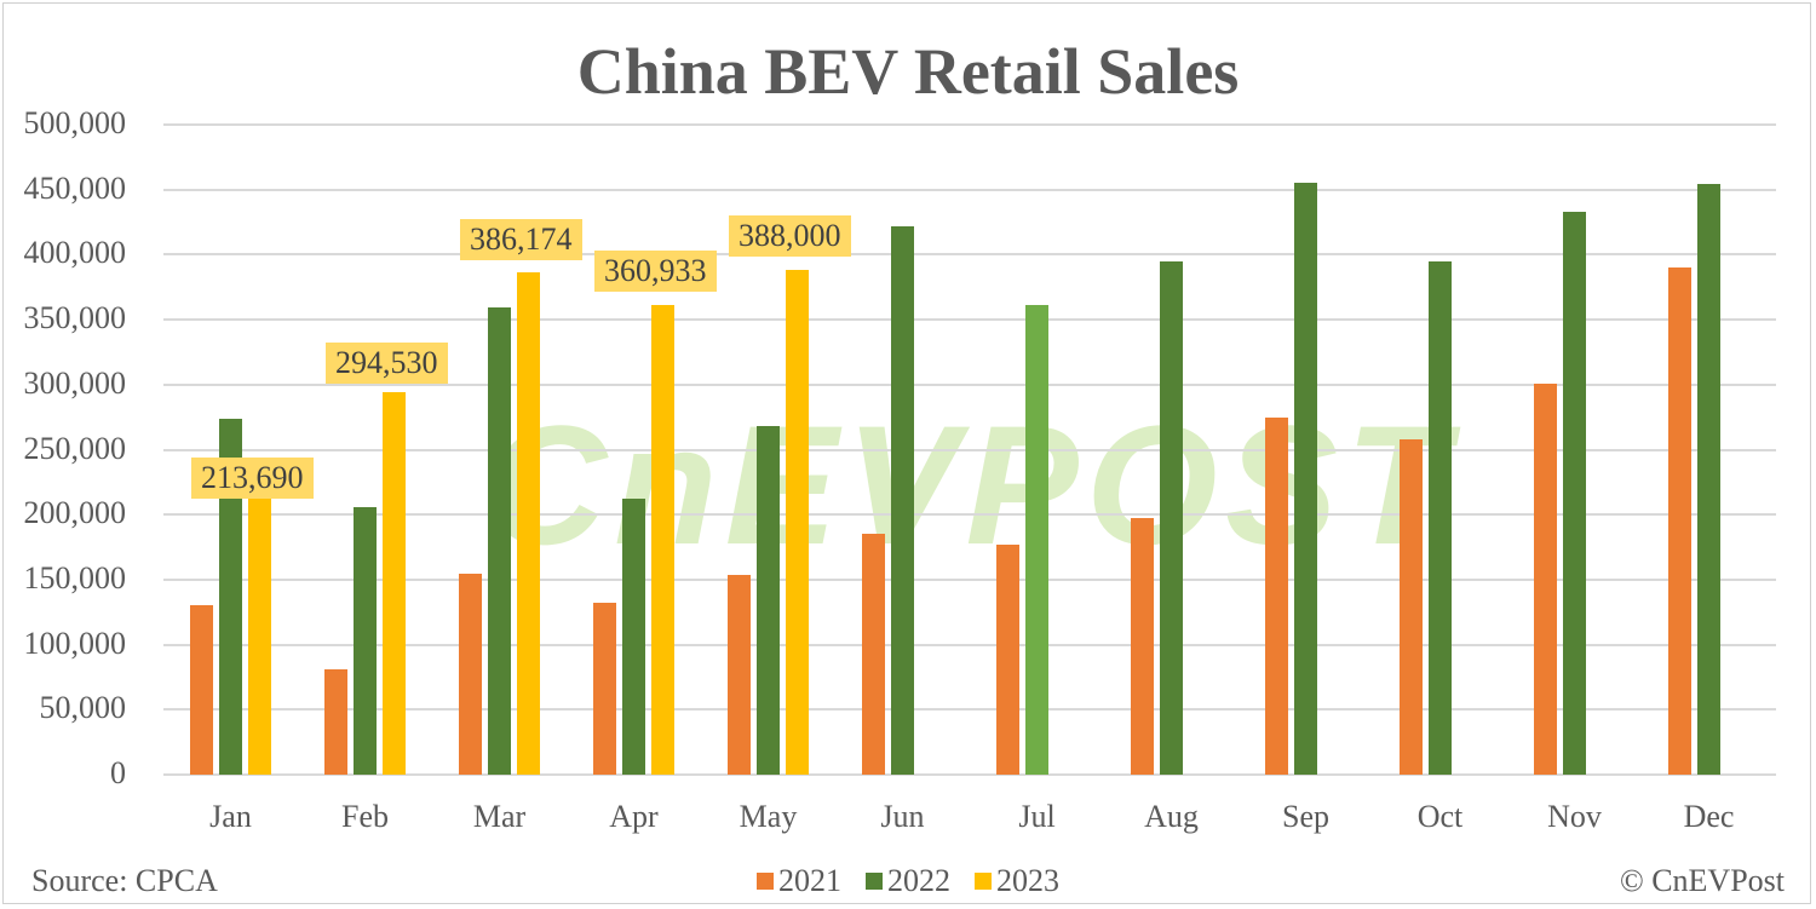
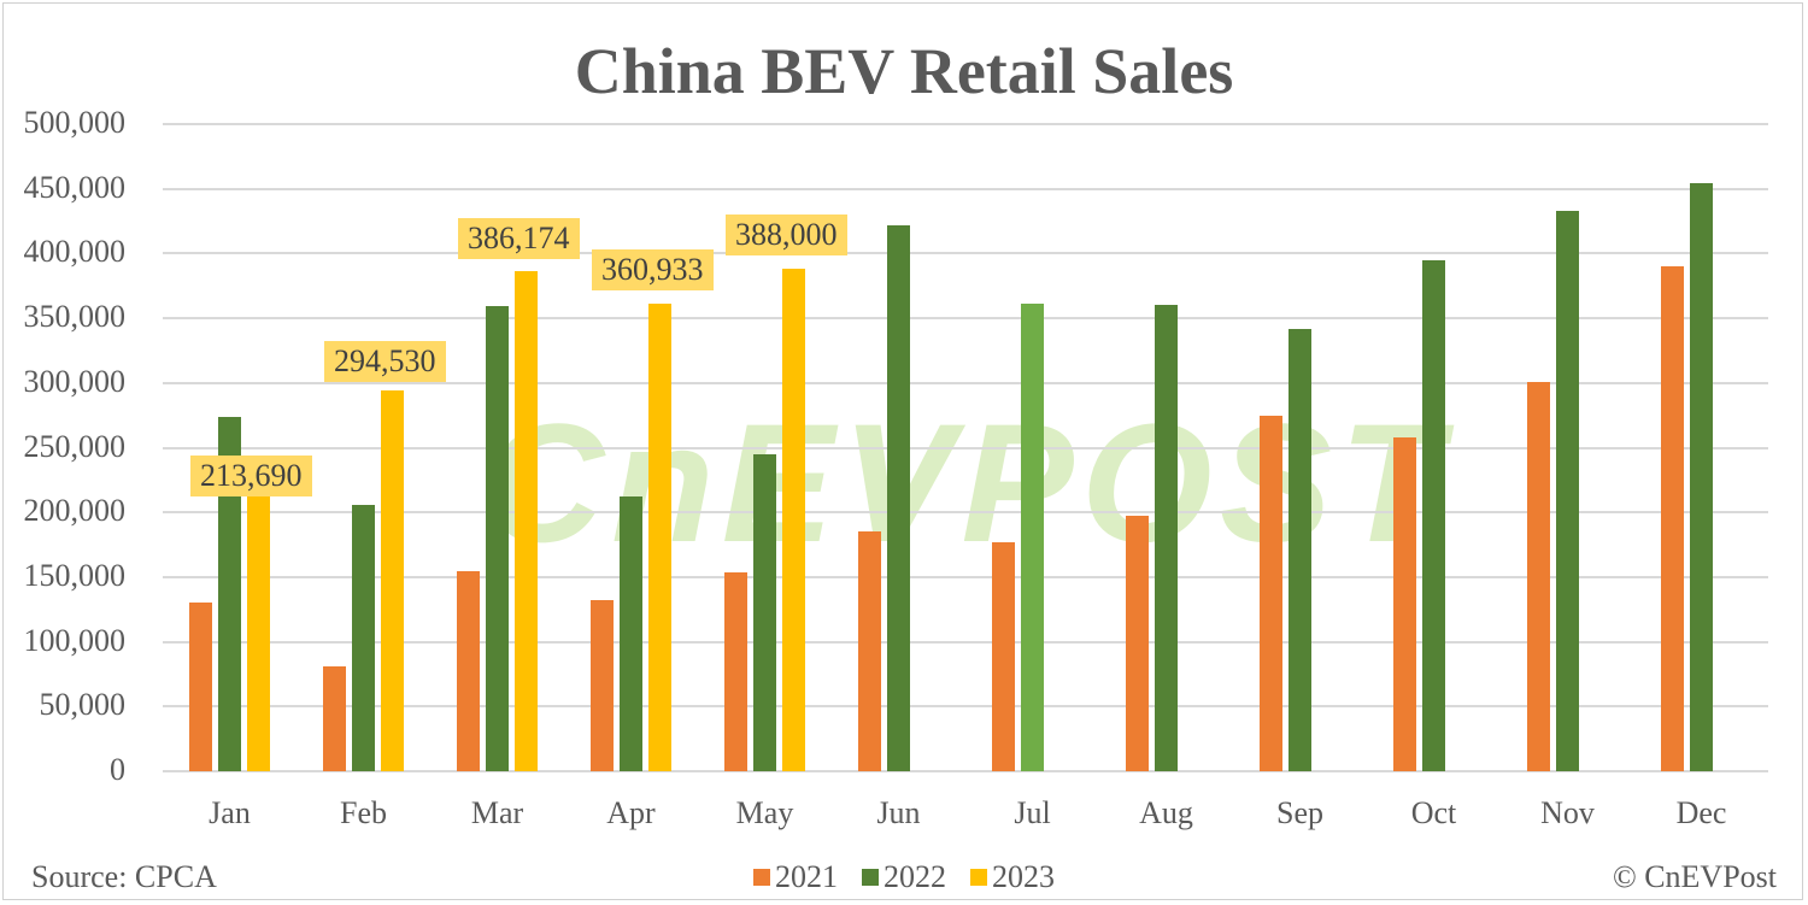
2022/May: 268000 -> 245000
2022/Aug: 395000 -> 360000
2022/Sep: 455000 -> 342000
